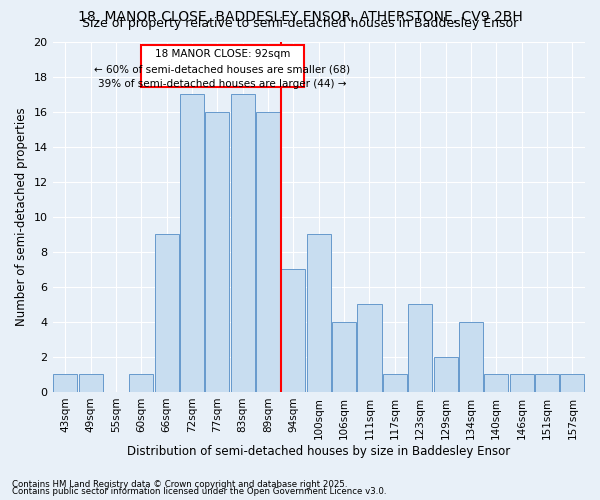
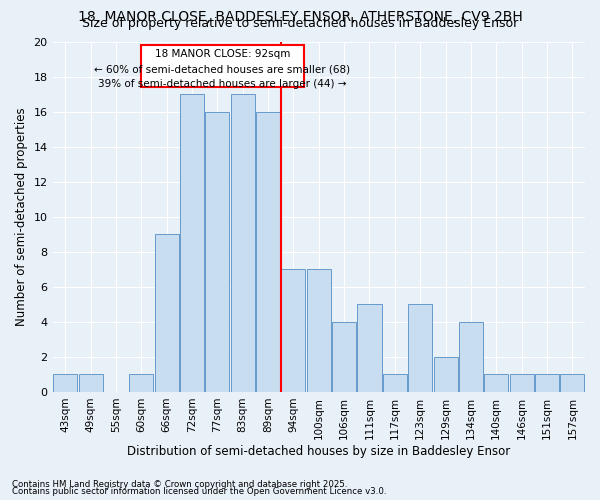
100sqm: 9 -> 7
